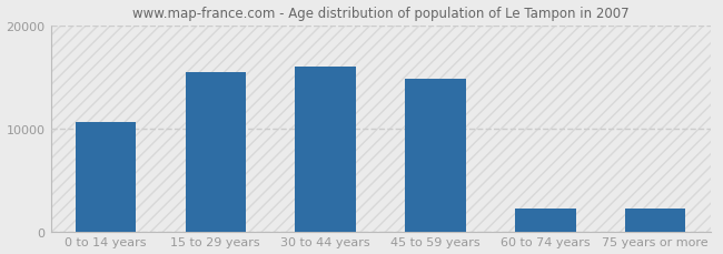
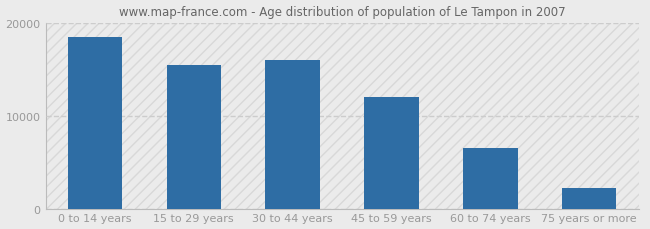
0 to 14 years: 10600 -> 18500
45 to 59 years: 14800 -> 12000
60 to 74 years: 2200 -> 6500
